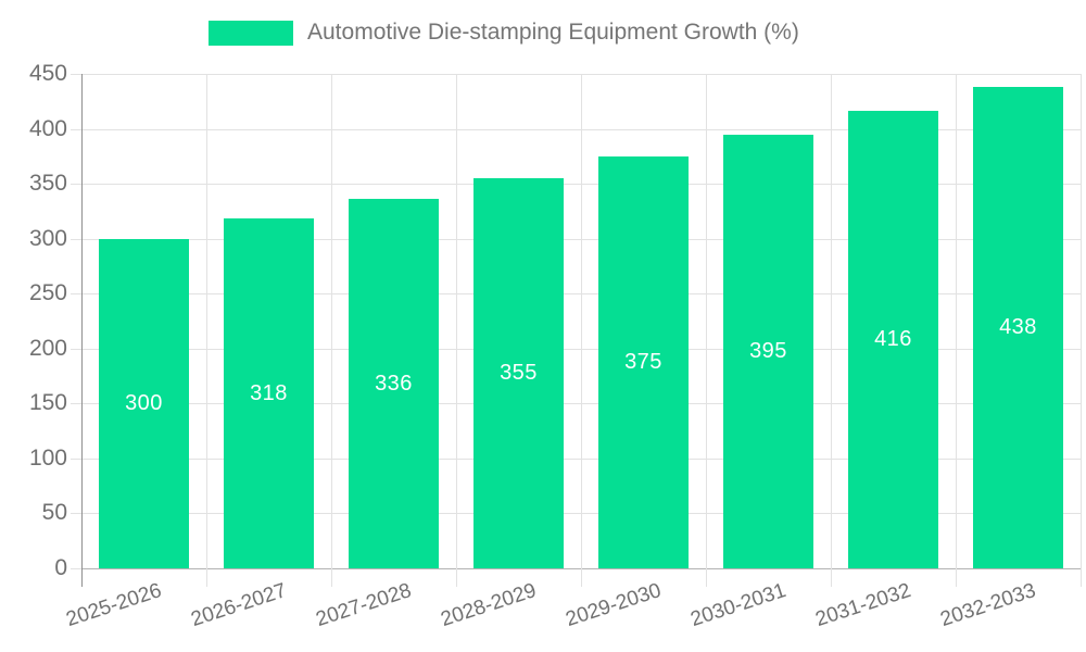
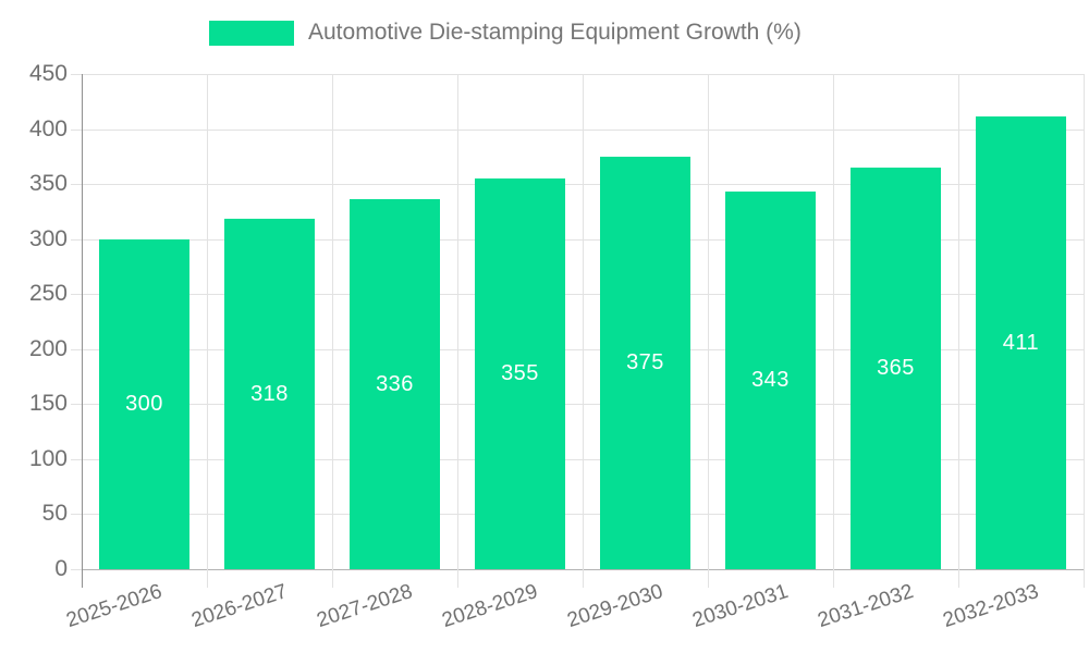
2030-2031: 395 -> 343
2031-2032: 416 -> 365
2032-2033: 438 -> 411
